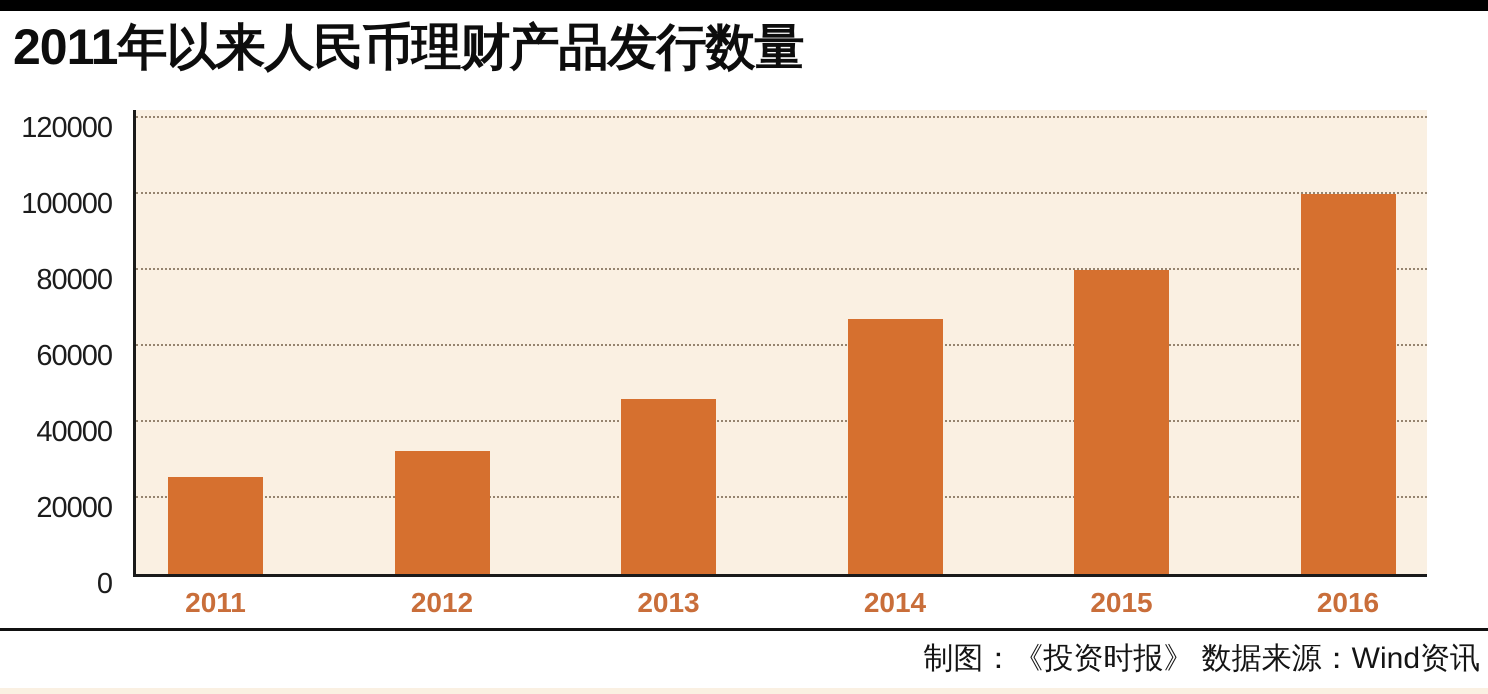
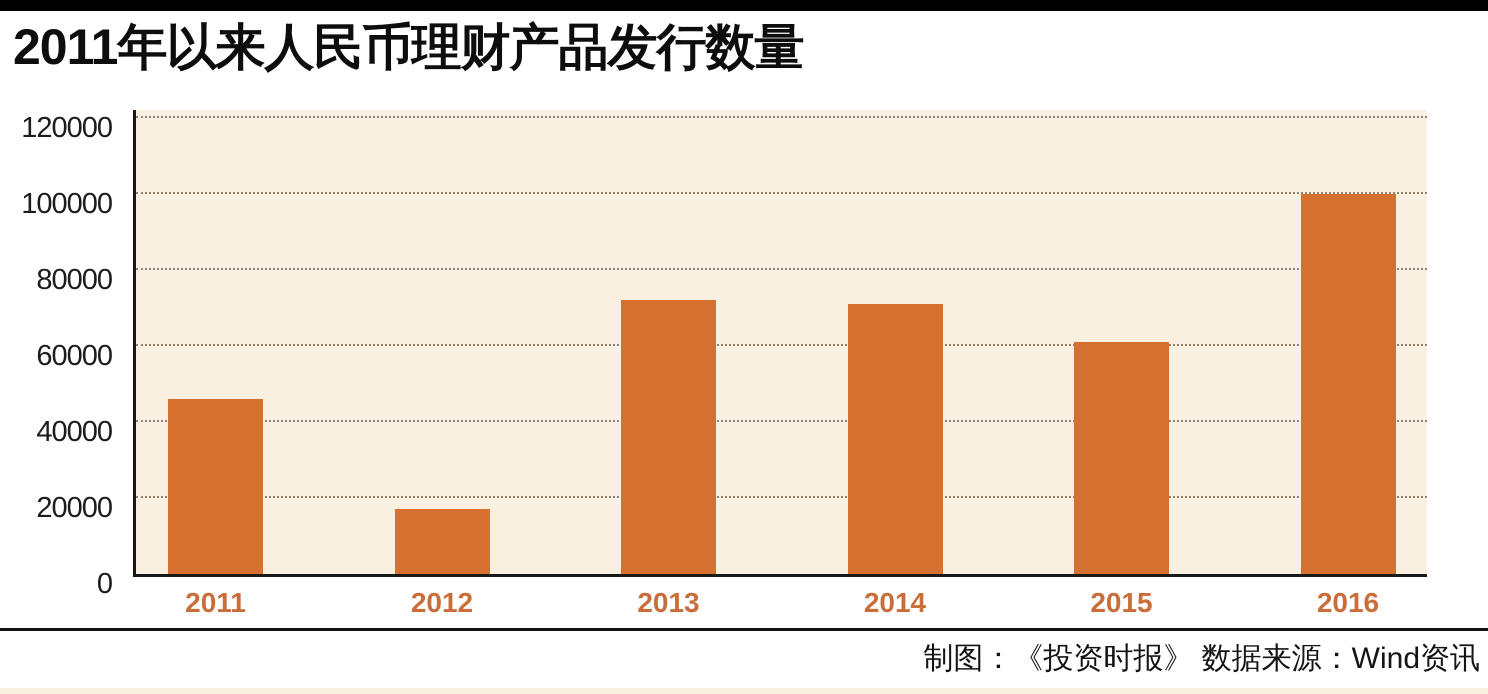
2011: 26000 -> 46000
2012: 32000 -> 17000
2013: 46000 -> 72000
2014: 67000 -> 71000
2015: 80000 -> 61000
